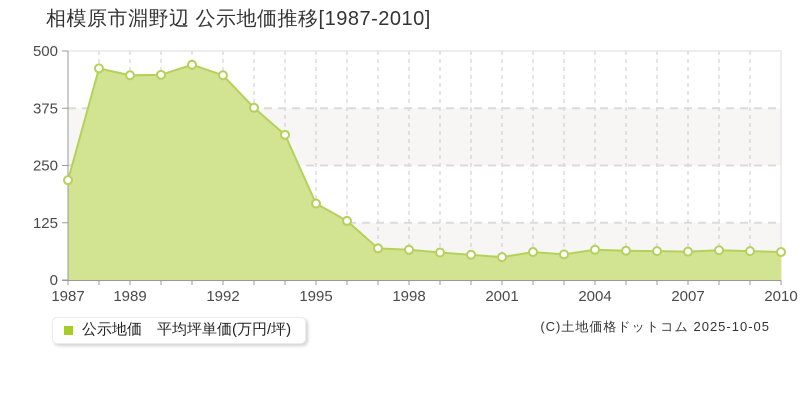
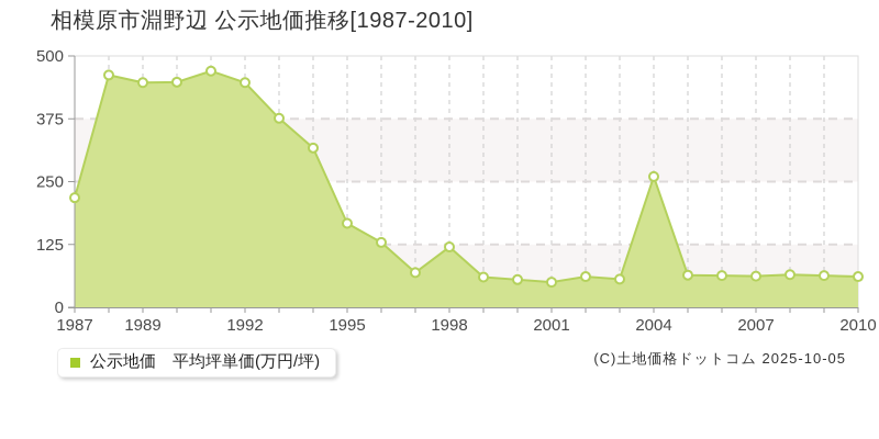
1998: 70 -> 120
2004: 70 -> 260
